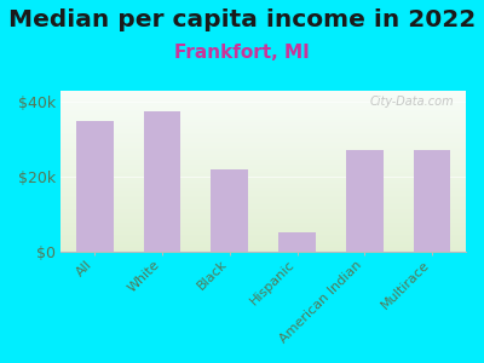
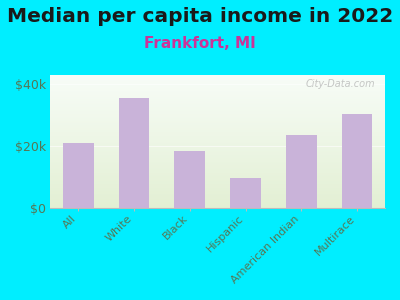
All: $35.0k -> $21.0k
White: $37.5k -> $35.5k
Black: $22.0k -> $18.5k
Hispanic: $5.0k -> $9.5k
American Indian: $27.0k -> $23.5k
Multirace: $27.0k -> $30.5k
